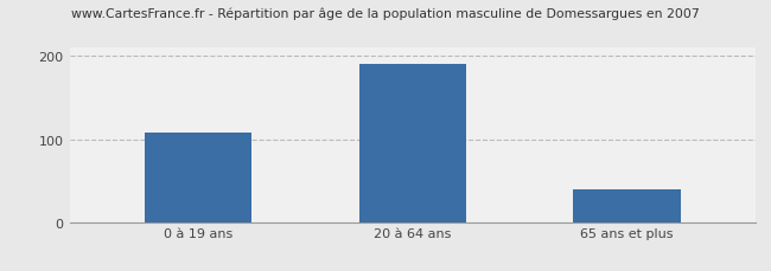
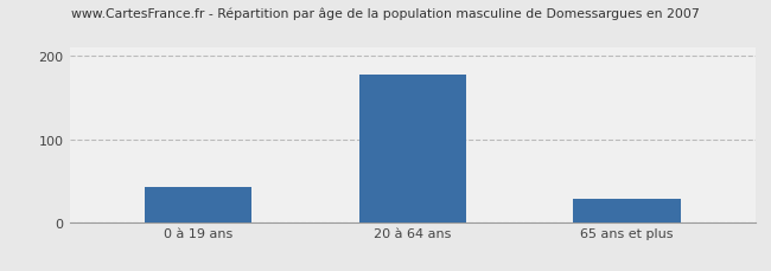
0 à 19 ans: 108 -> 42
20 à 64 ans: 190 -> 178
65 ans et plus: 40 -> 28
